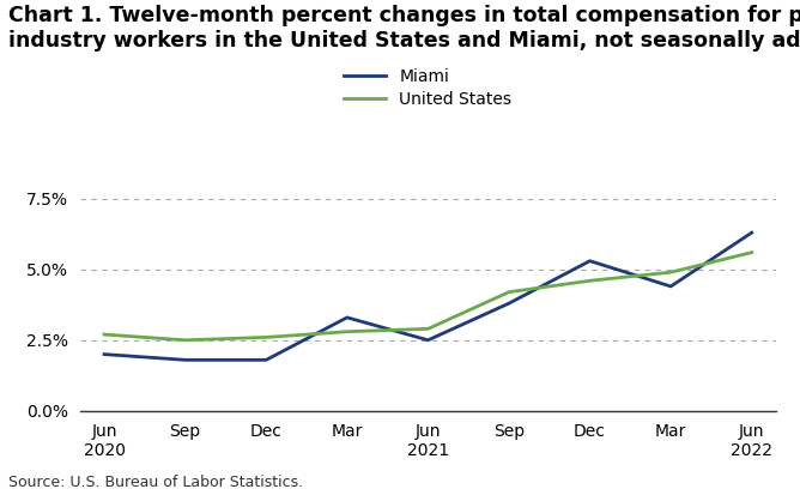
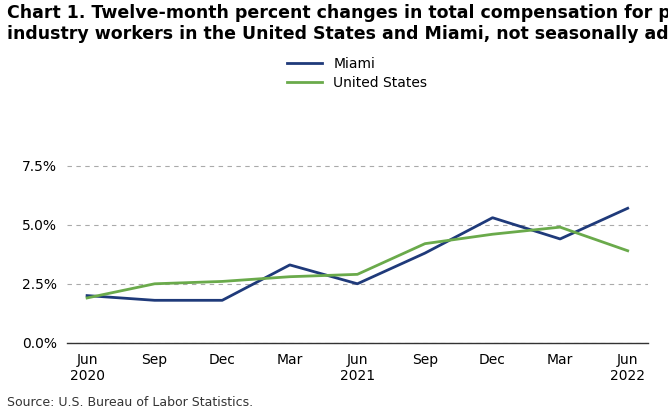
United States/Jun 2020: 2.7% -> 1.9%
Miami/Jun 2022: 6.3% -> 5.7%
United States/Jun 2022: 5.6% -> 3.9%
